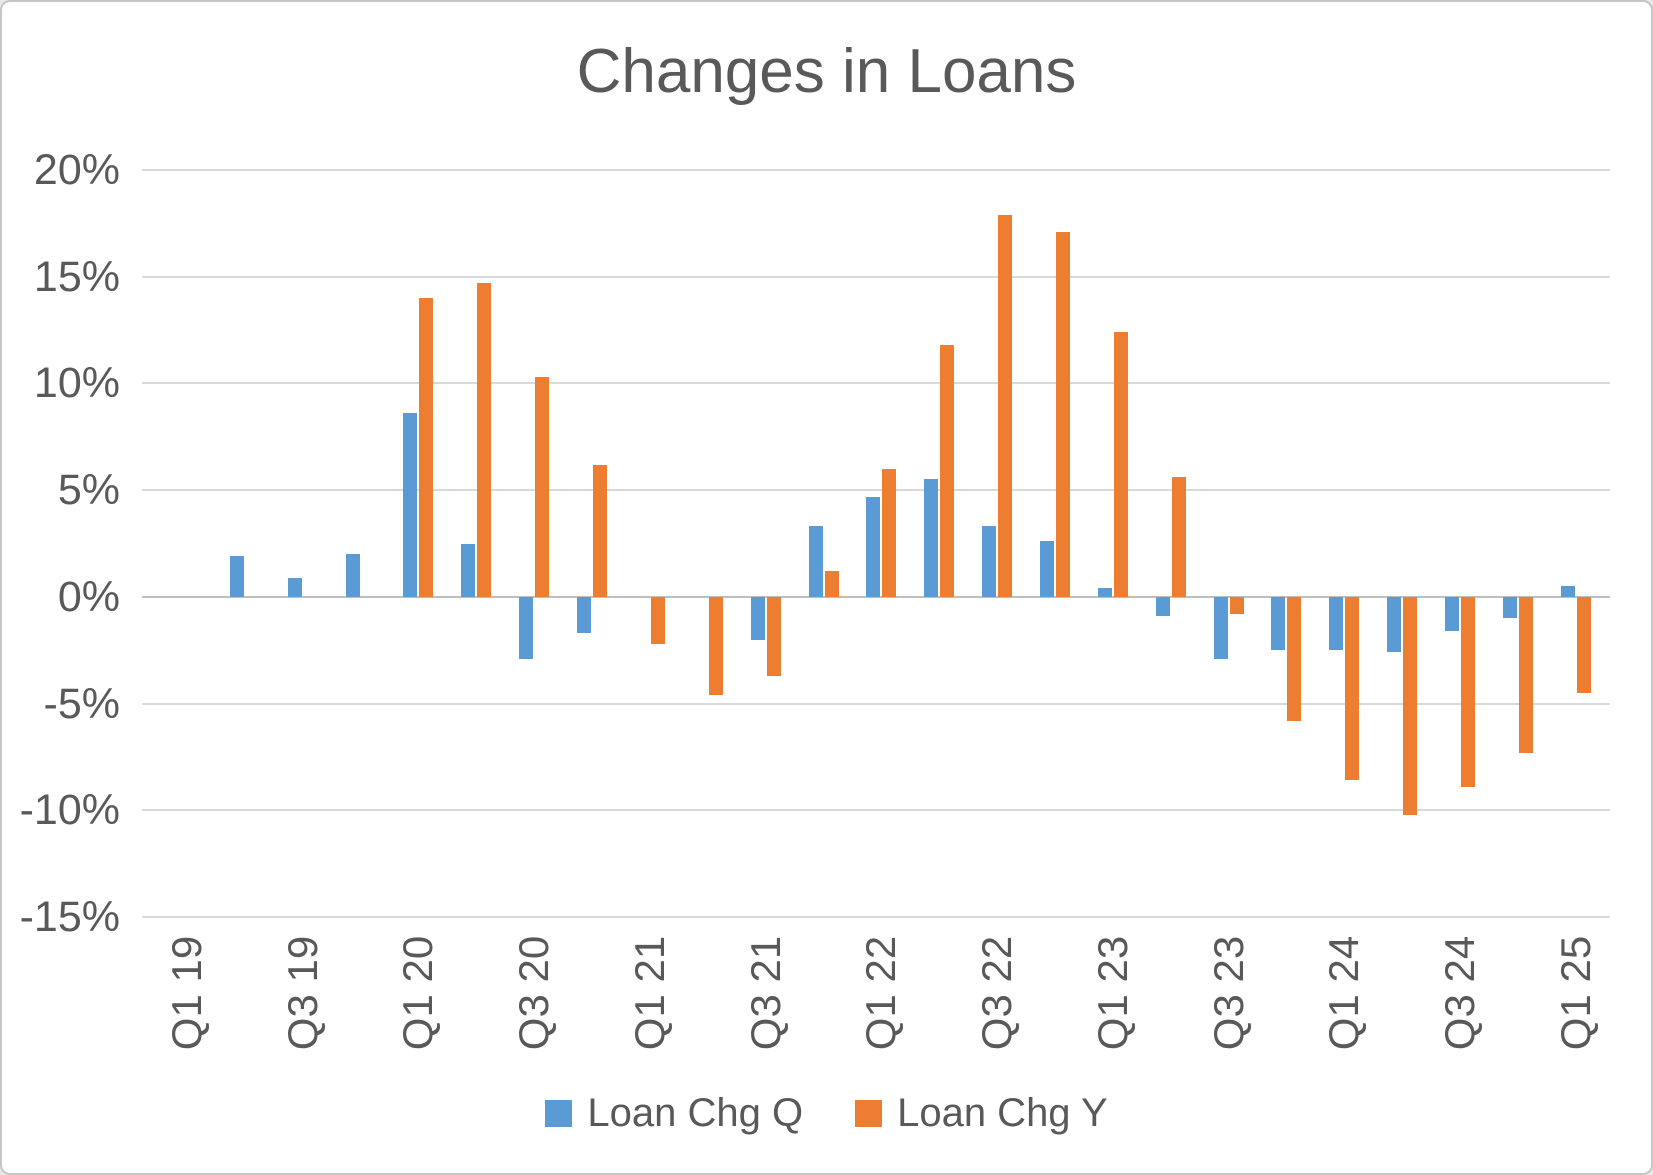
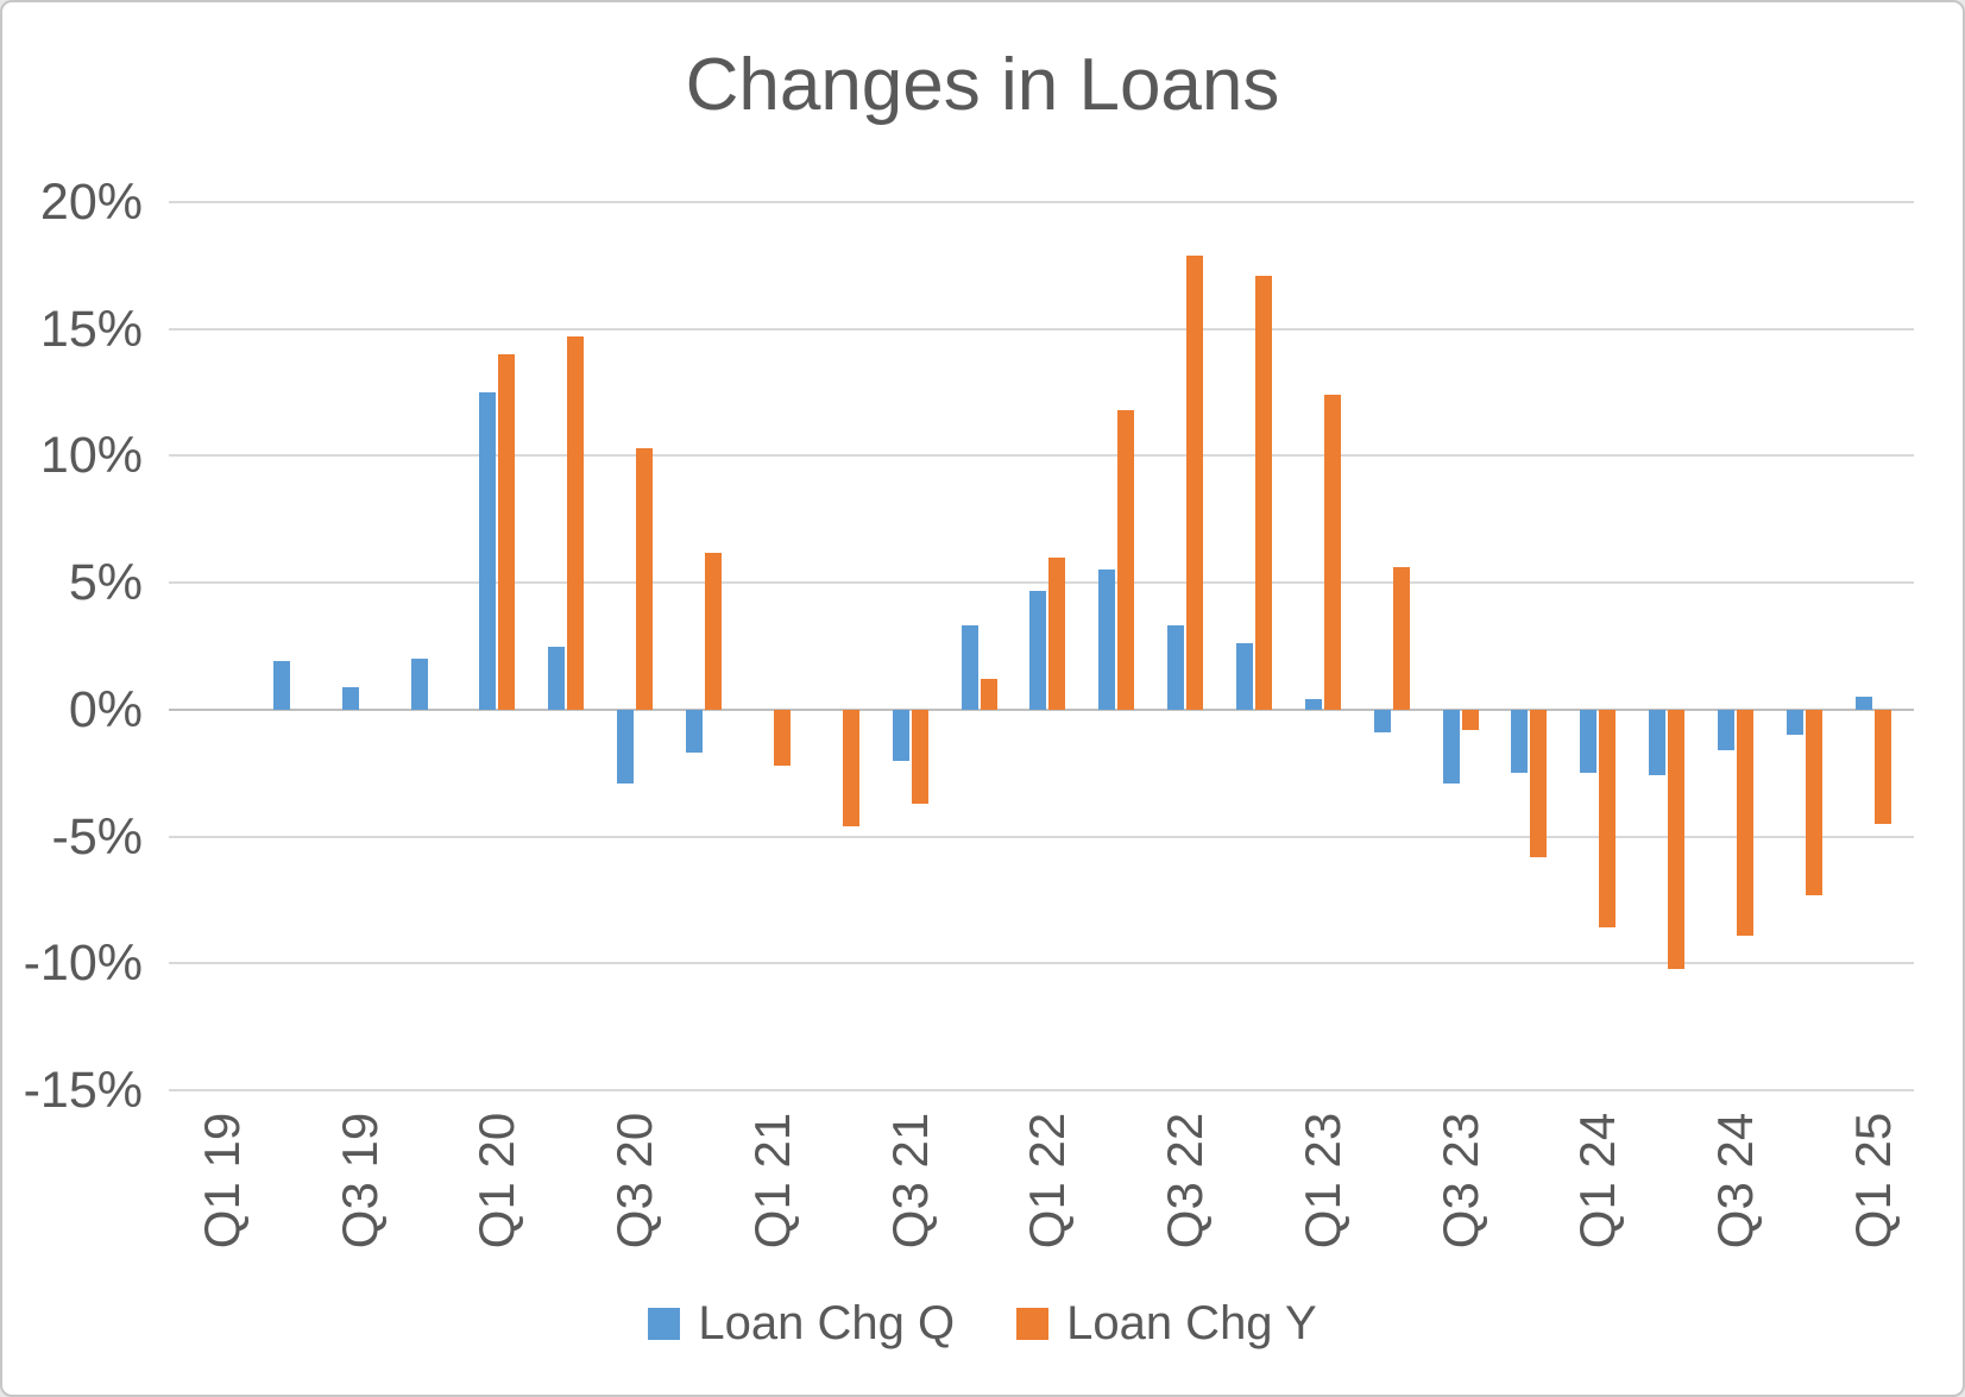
Loan Chg Q/Q1 20: 8.6% -> 12.5%
